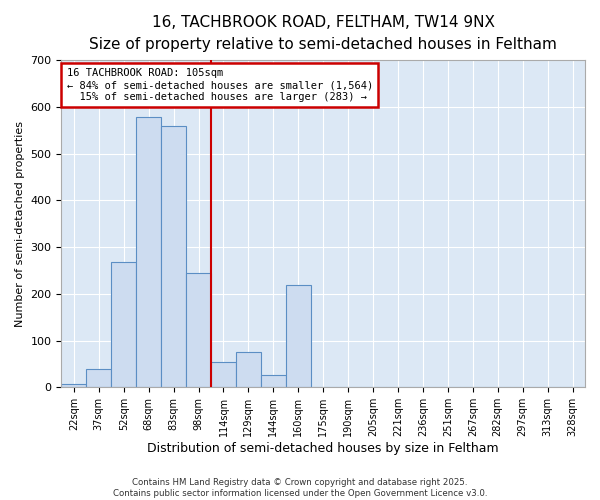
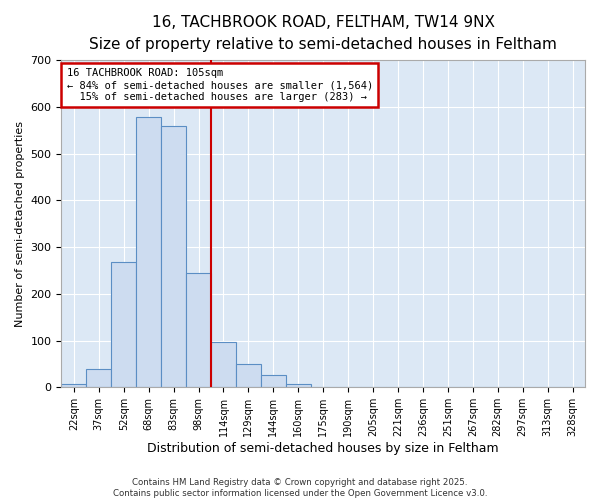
114sqm: 55 -> 97
129sqm: 75 -> 50
160sqm: 220 -> 8
